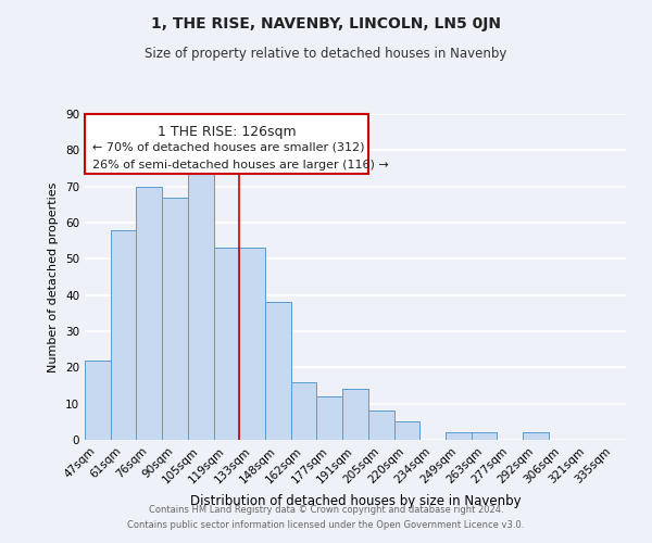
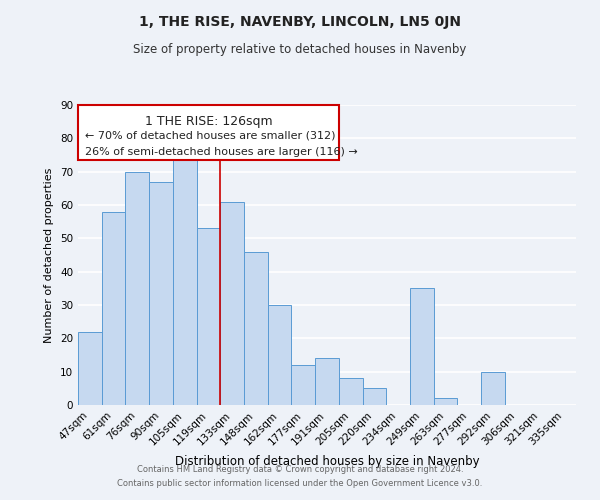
133sqm: 53 -> 61
148sqm: 38 -> 46
162sqm: 16 -> 30
249sqm: 2 -> 35
292sqm: 2 -> 10
